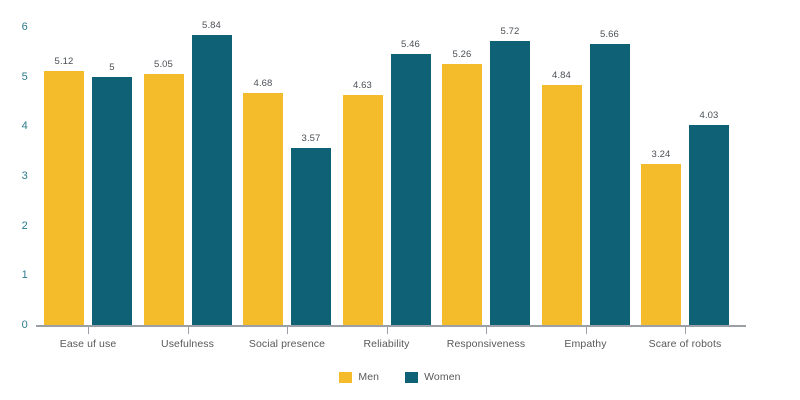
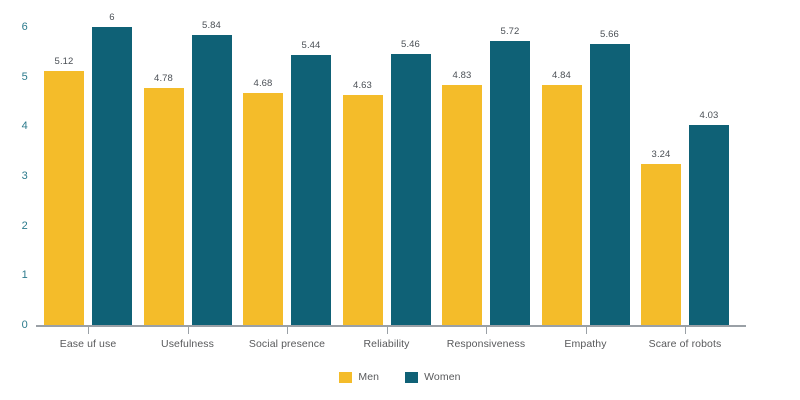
Women/Ease uf use: 5 -> 6
Men/Usefulness: 5.05 -> 4.78
Women/Social presence: 3.57 -> 5.44
Men/Responsiveness: 5.26 -> 4.83
